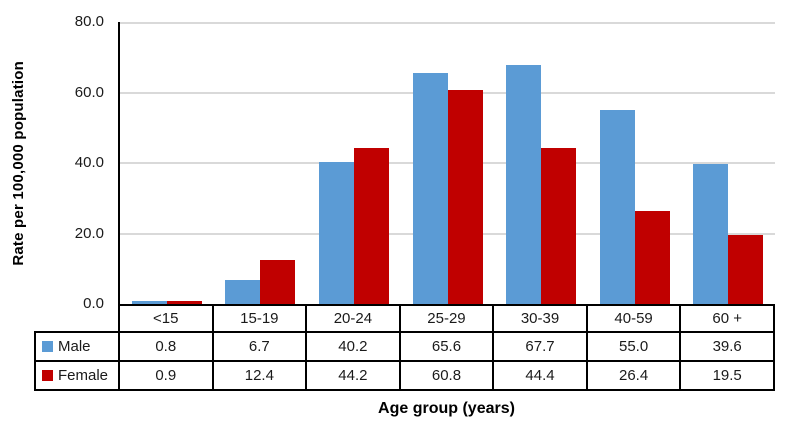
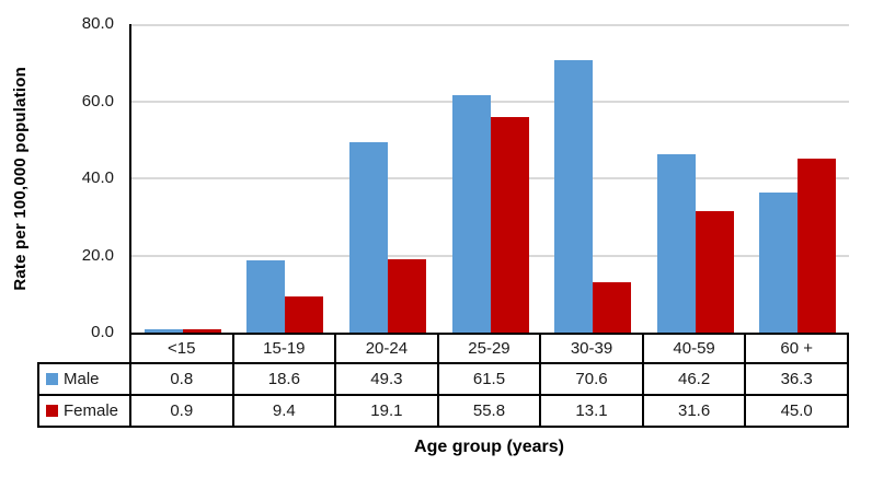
Male/15-19: 6.7 -> 18.6
Female/15-19: 12.4 -> 9.4
Male/20-24: 40.2 -> 49.3
Female/20-24: 44.2 -> 19.1
Male/25-29: 65.6 -> 61.5
Female/25-29: 60.8 -> 55.8
Male/30-39: 67.7 -> 70.6
Female/30-39: 44.4 -> 13.1
Male/40-59: 55.0 -> 46.2
Female/40-59: 26.4 -> 31.6
Male/60 +: 39.6 -> 36.3
Female/60 +: 19.5 -> 45.0
